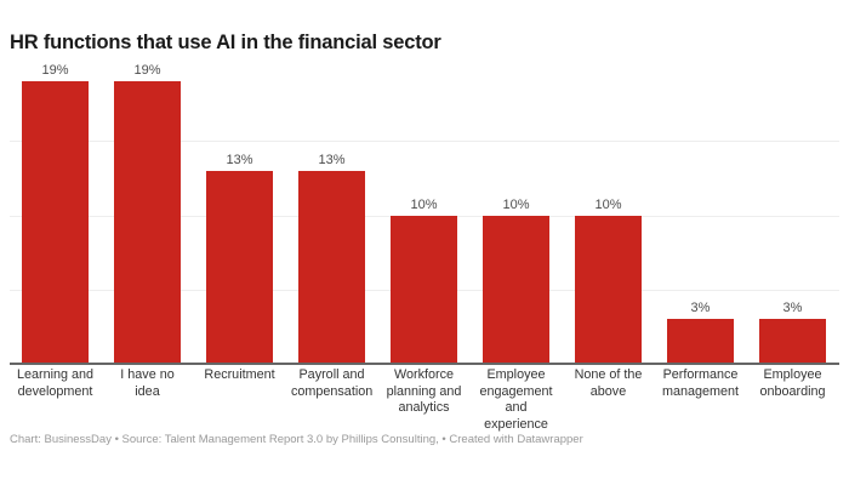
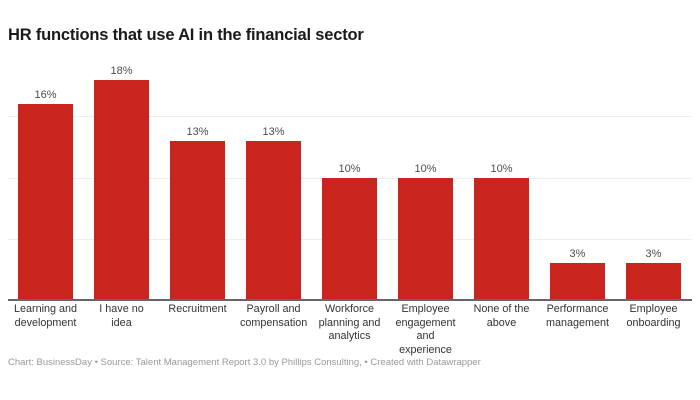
Learning and development: 19% -> 16%
I have no idea: 19% -> 18%
